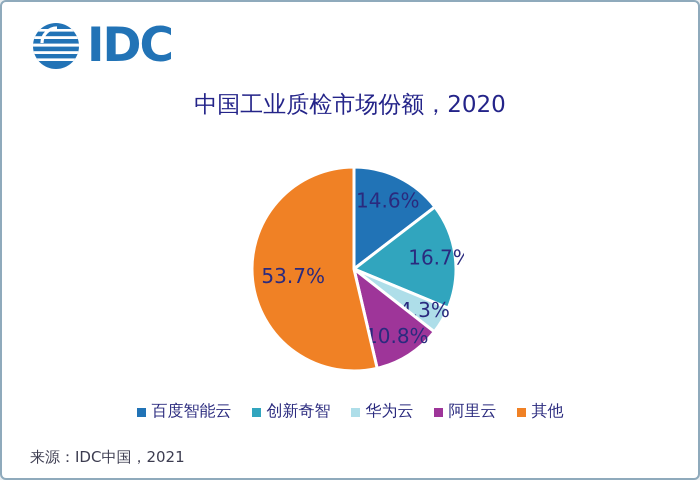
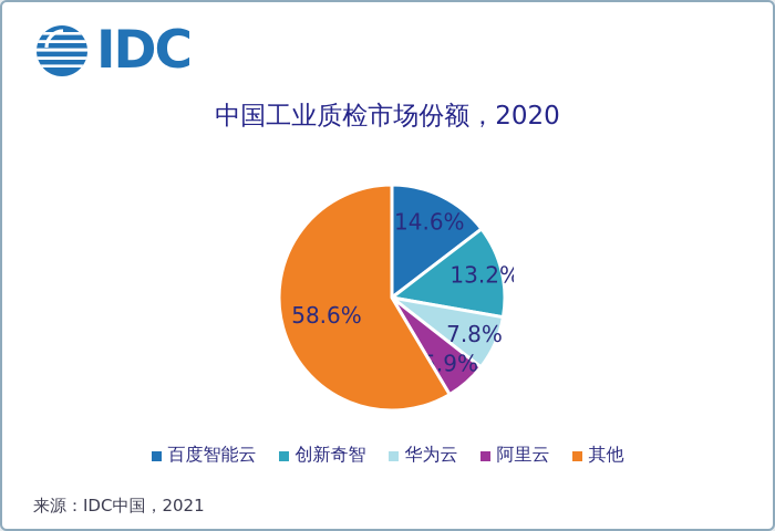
创新奇智: 16.7% -> 13.2%
华为云: 4.3% -> 7.8%
阿里云: 10.8% -> 5.9%
其他: 53.7% -> 58.6%
